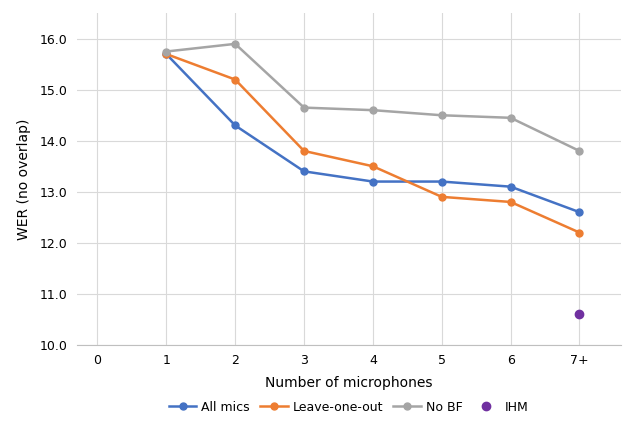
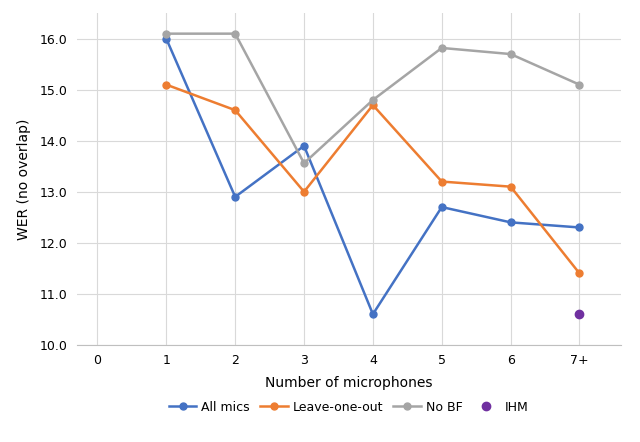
All mics/1: 15.7 -> 16.0
Leave-one-out/1: 15.7 -> 15.1
No BF/1: 15.75 -> 16.10
All mics/2: 14.3 -> 12.9
Leave-one-out/2: 15.2 -> 14.6
No BF/2: 15.90 -> 16.10
All mics/3: 13.4 -> 13.9
Leave-one-out/3: 13.8 -> 13.0
No BF/3: 14.65 -> 13.56
All mics/4: 13.2 -> 10.6
Leave-one-out/4: 13.5 -> 14.7
No BF/4: 14.60 -> 14.80
All mics/5: 13.2 -> 12.7
Leave-one-out/5: 12.9 -> 13.2
No BF/5: 14.50 -> 15.82
All mics/6: 13.1 -> 12.4
Leave-one-out/6: 12.8 -> 13.1
No BF/6: 14.45 -> 15.70
All mics/7+: 12.6 -> 12.3
Leave-one-out/7+: 12.2 -> 11.4
No BF/7+: 13.80 -> 15.10
